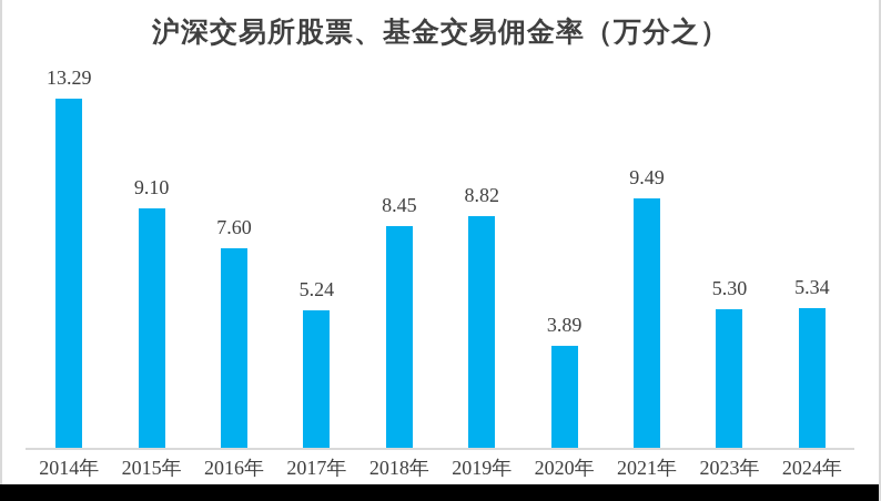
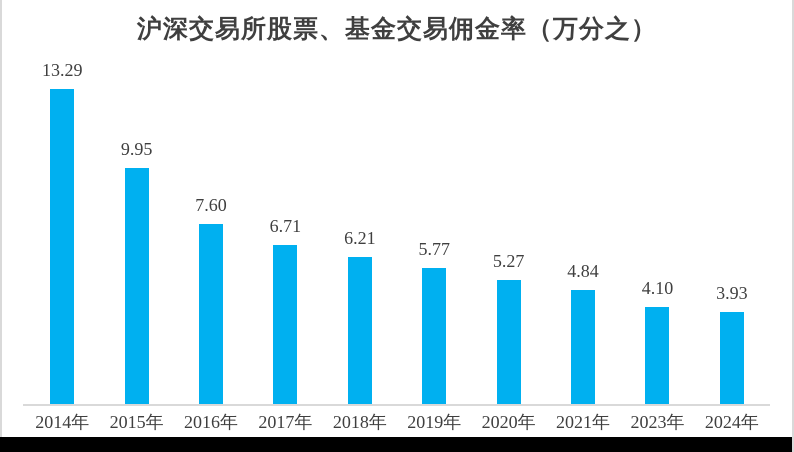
2015年: 9.10 -> 9.95
2017年: 5.24 -> 6.71
2018年: 8.45 -> 6.21
2019年: 8.82 -> 5.77
2020年: 3.89 -> 5.27
2021年: 9.49 -> 4.84
2023年: 5.30 -> 4.10
2024年: 5.34 -> 3.93
